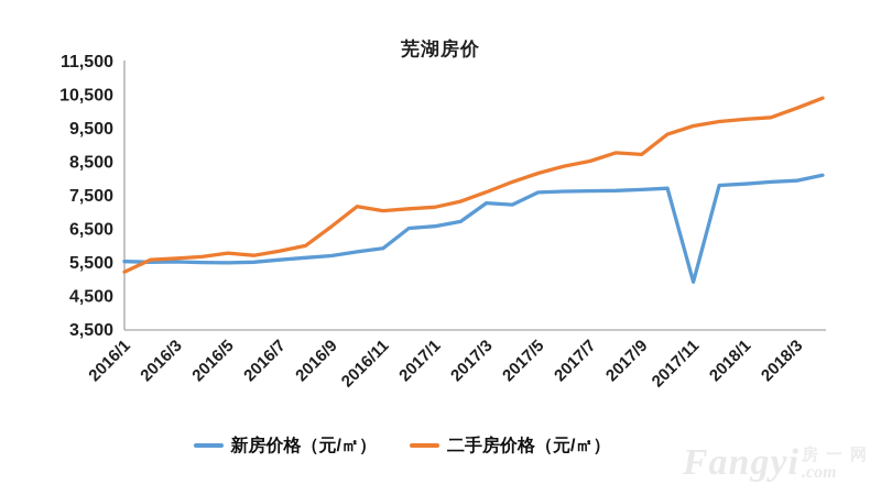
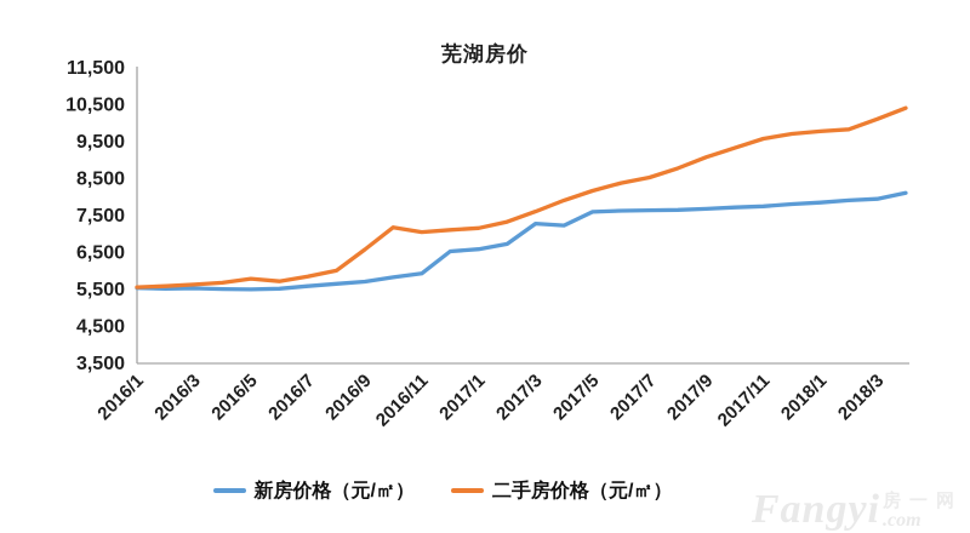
二手房价格（元/㎡）/2016/1: 5200 -> 5500
二手房价格（元/㎡）/2017/9: 8700 -> 9000
新房价格（元/㎡）/2017/11: 4900 -> 7700
